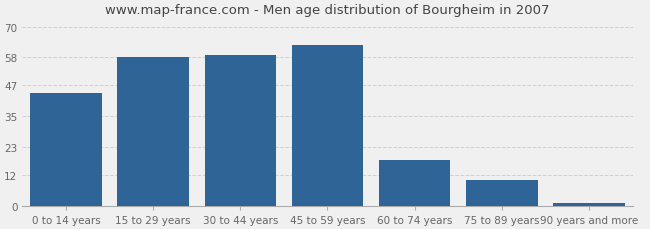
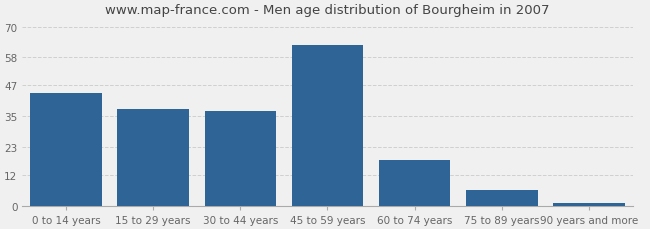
15 to 29 years: 58 -> 38
30 to 44 years: 59 -> 37
75 to 89 years: 10 -> 6
